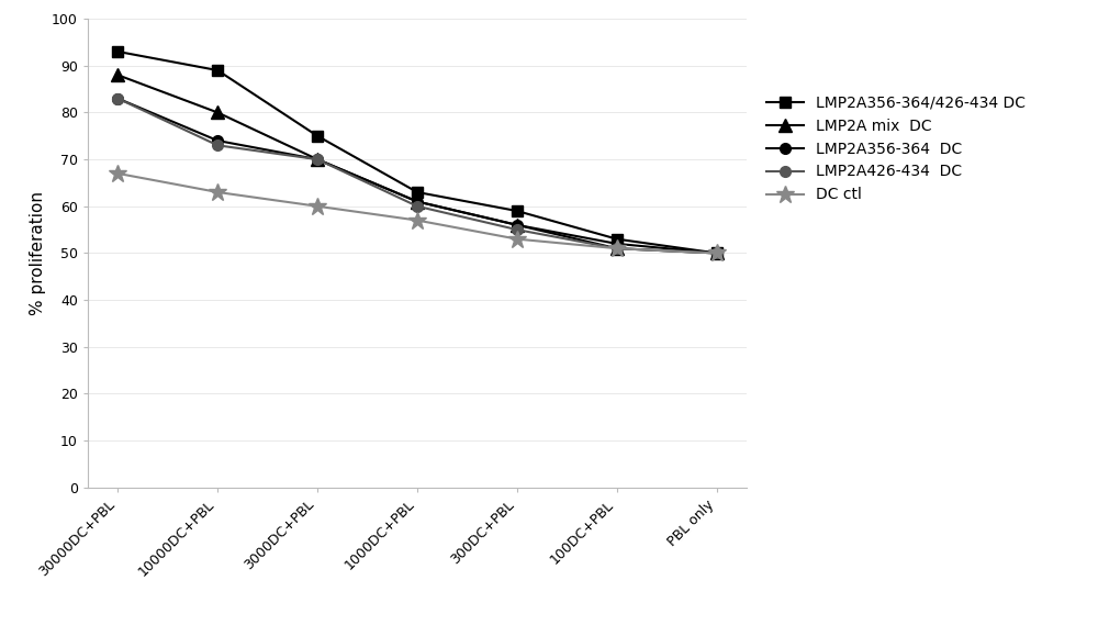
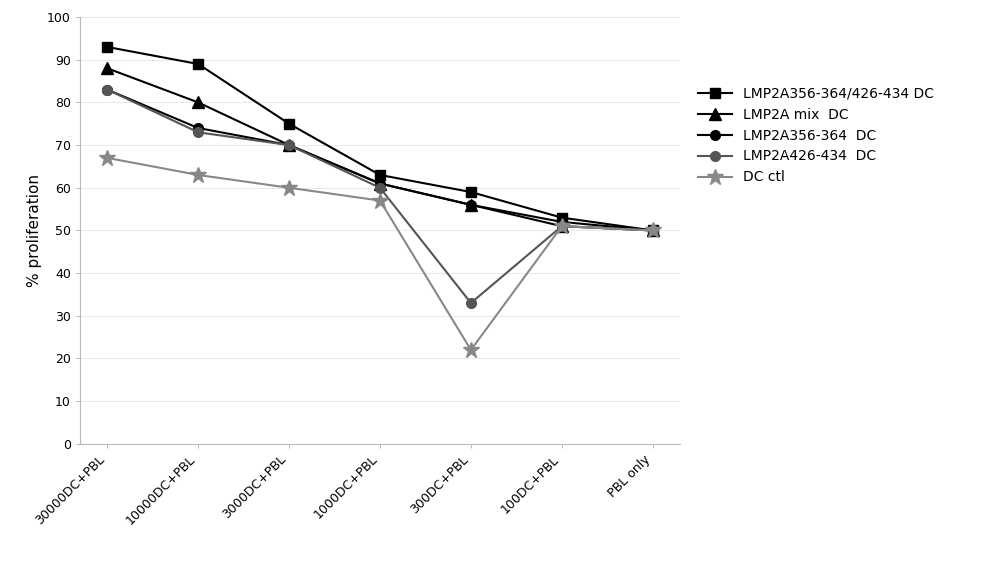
LMP2A426-434 DC/300DC+PBL: 55 -> 33
DC ctl/300DC+PBL: 53 -> 22
